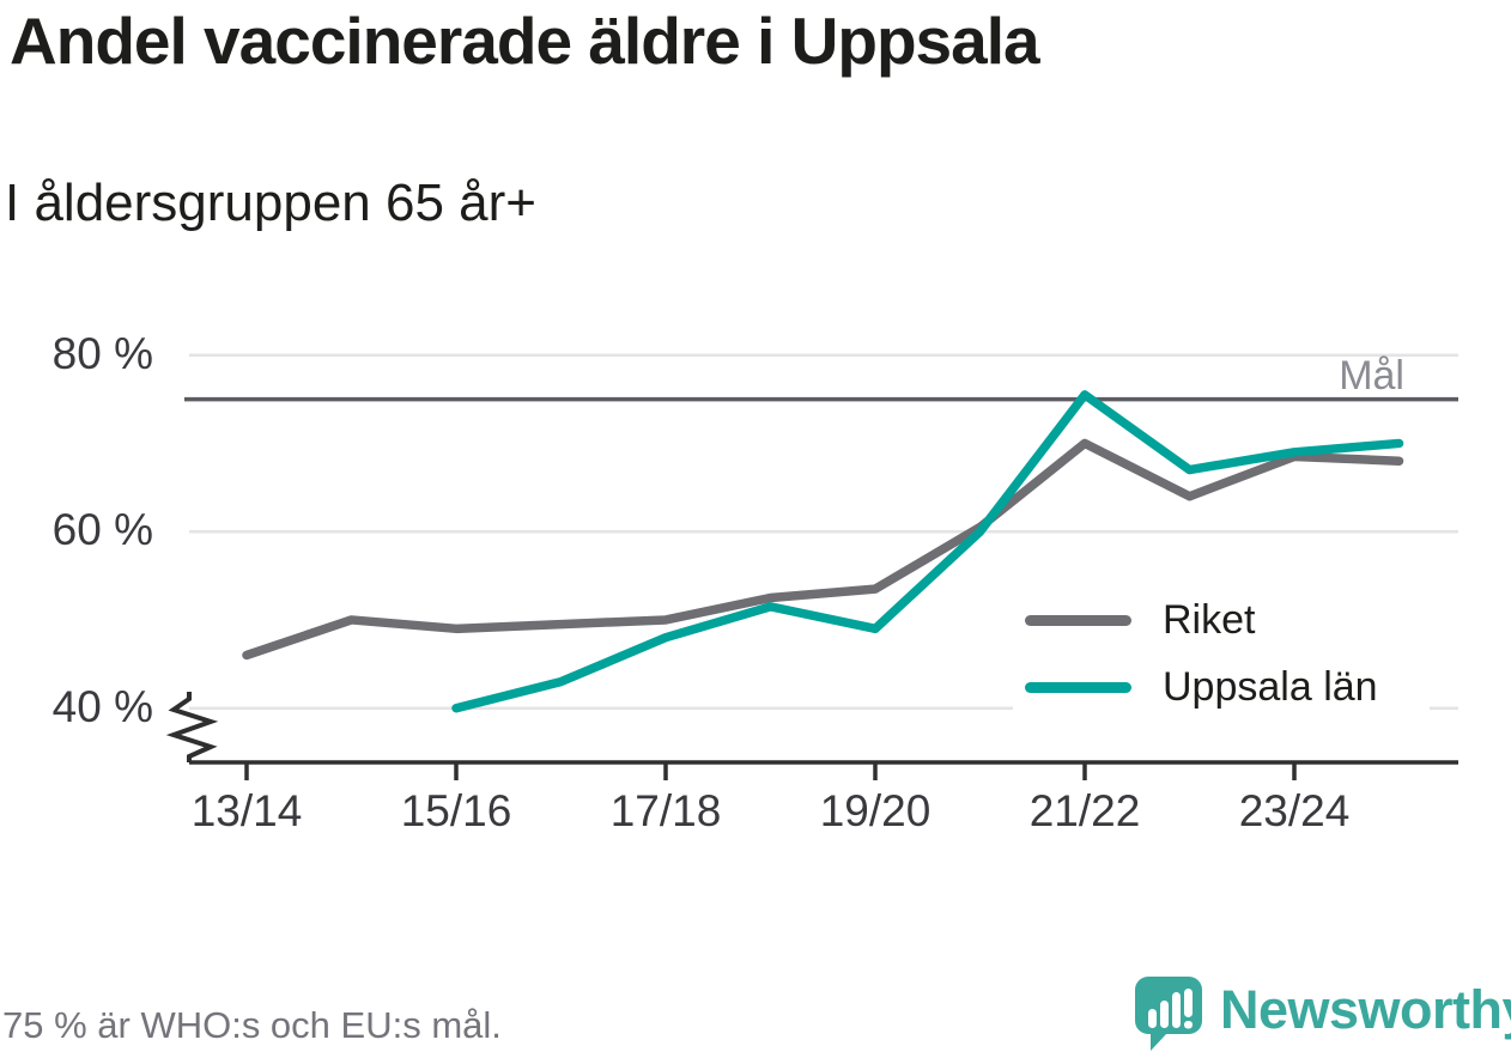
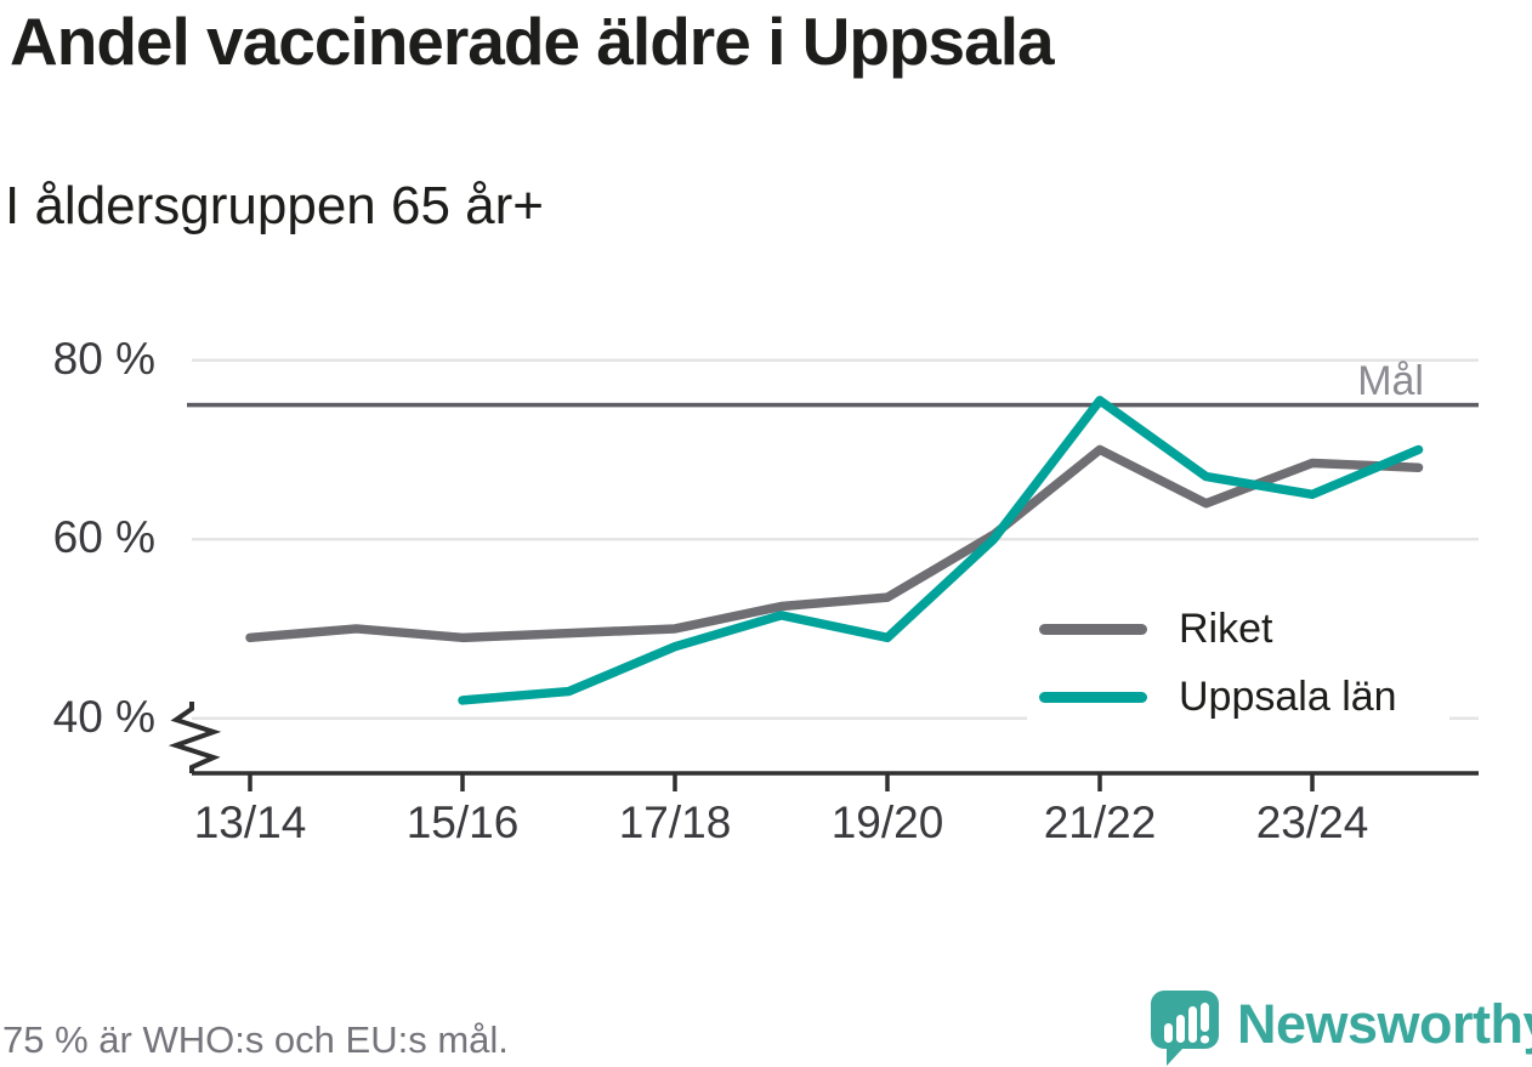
Riket/13/14: 46% -> 49%
Uppsala län/15/16: 40% -> 42%
Uppsala län/23/24: 69% -> 65%
